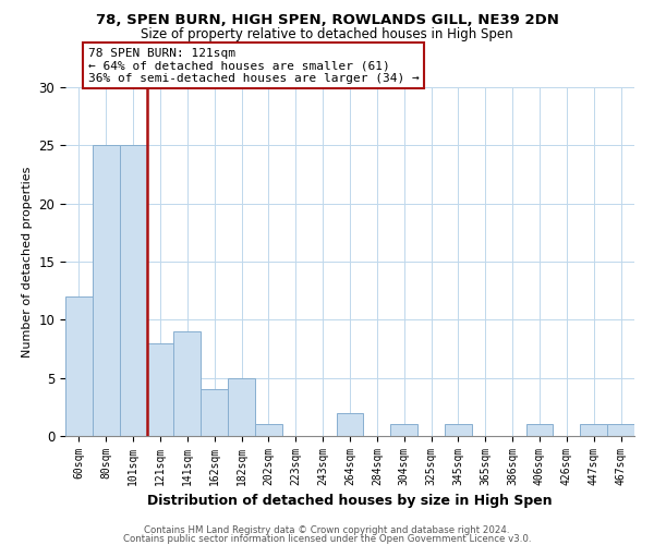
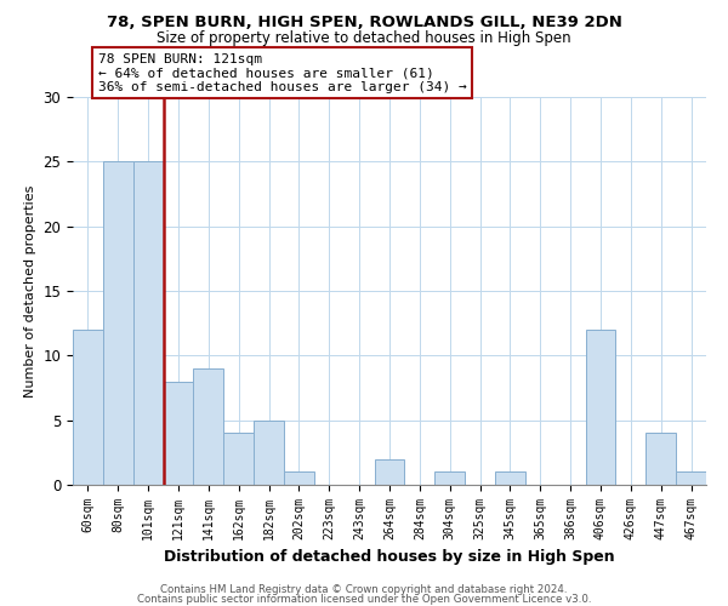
406sqm: 1 -> 12
447sqm: 1 -> 4
